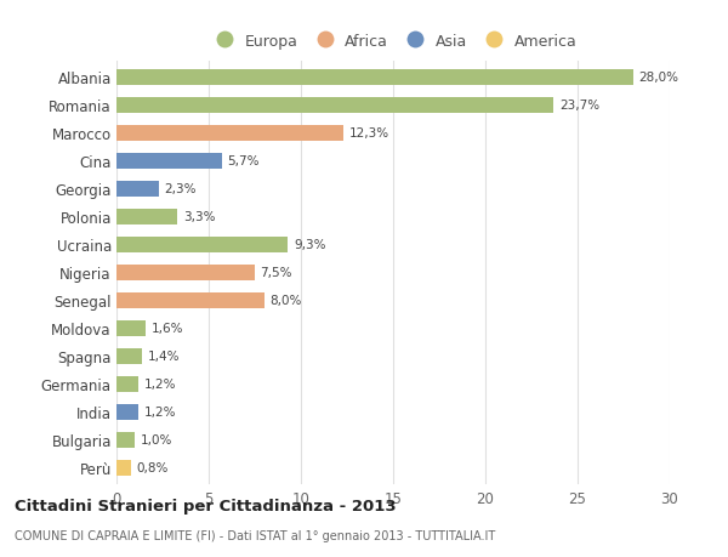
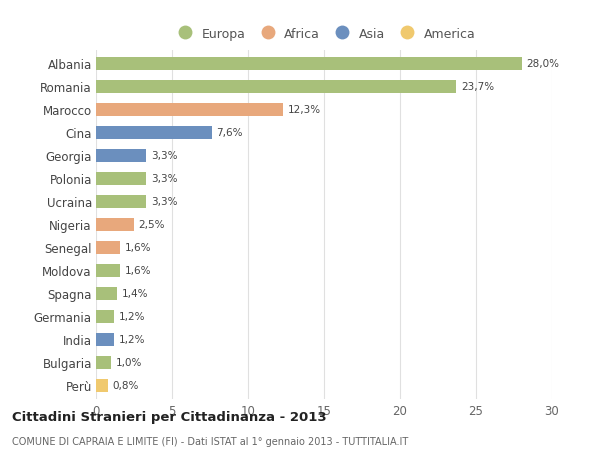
Cina: 5,7% -> 7,6%
Georgia: 2,3% -> 3,3%
Ucraina: 9,3% -> 3,3%
Nigeria: 7,5% -> 2,5%
Senegal: 8,0% -> 1,6%
